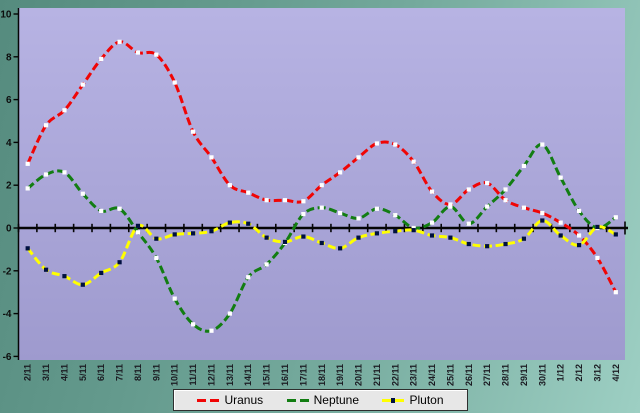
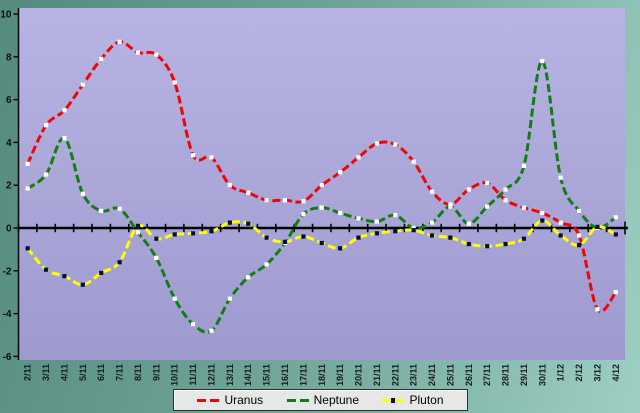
Neptune/4/11: 2.6 -> 4.2
Uranus/11/11: 4.5 -> 3.4
Neptune/13/11: -4.0 -> -3.3
Neptune/21/11: 0.9 -> 0.3
Neptune/30/11: 3.9 -> 7.8
Uranus/3/12: -1.4 -> -3.8
